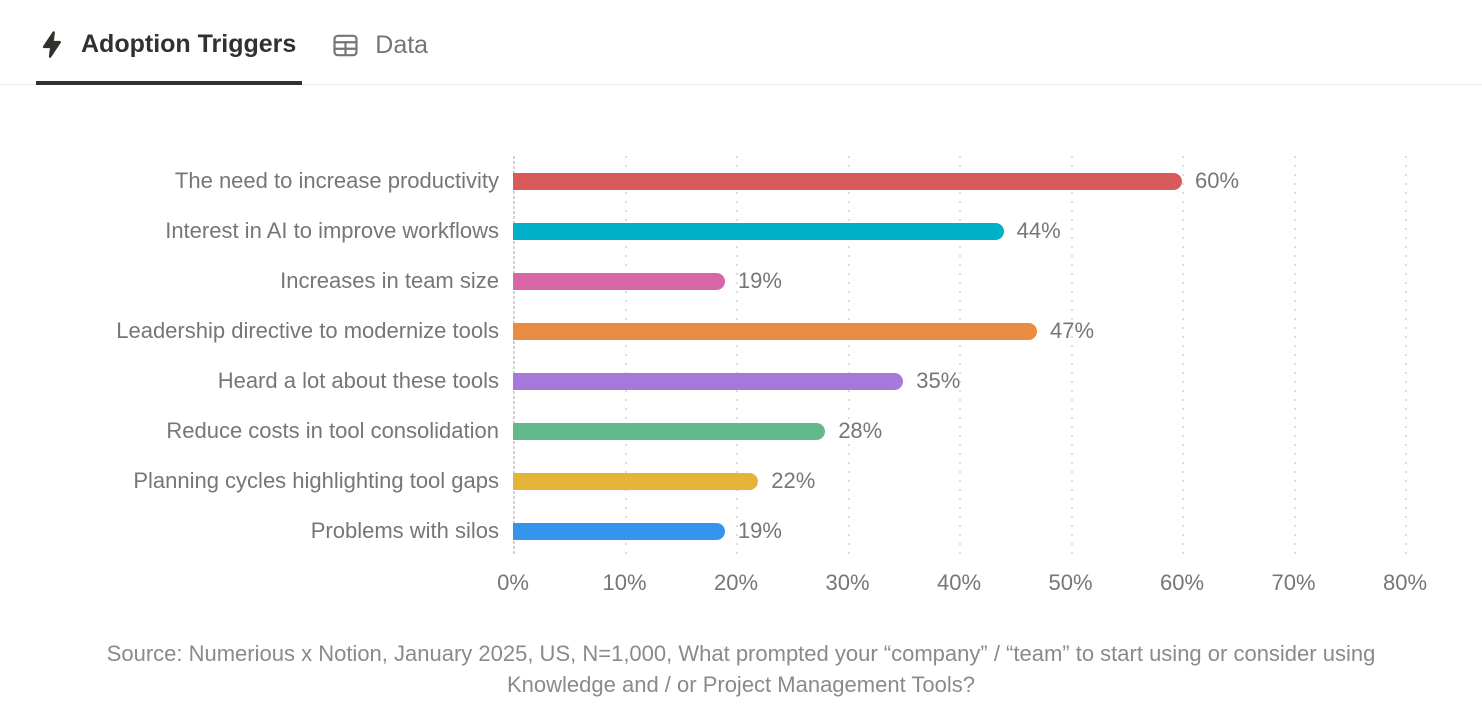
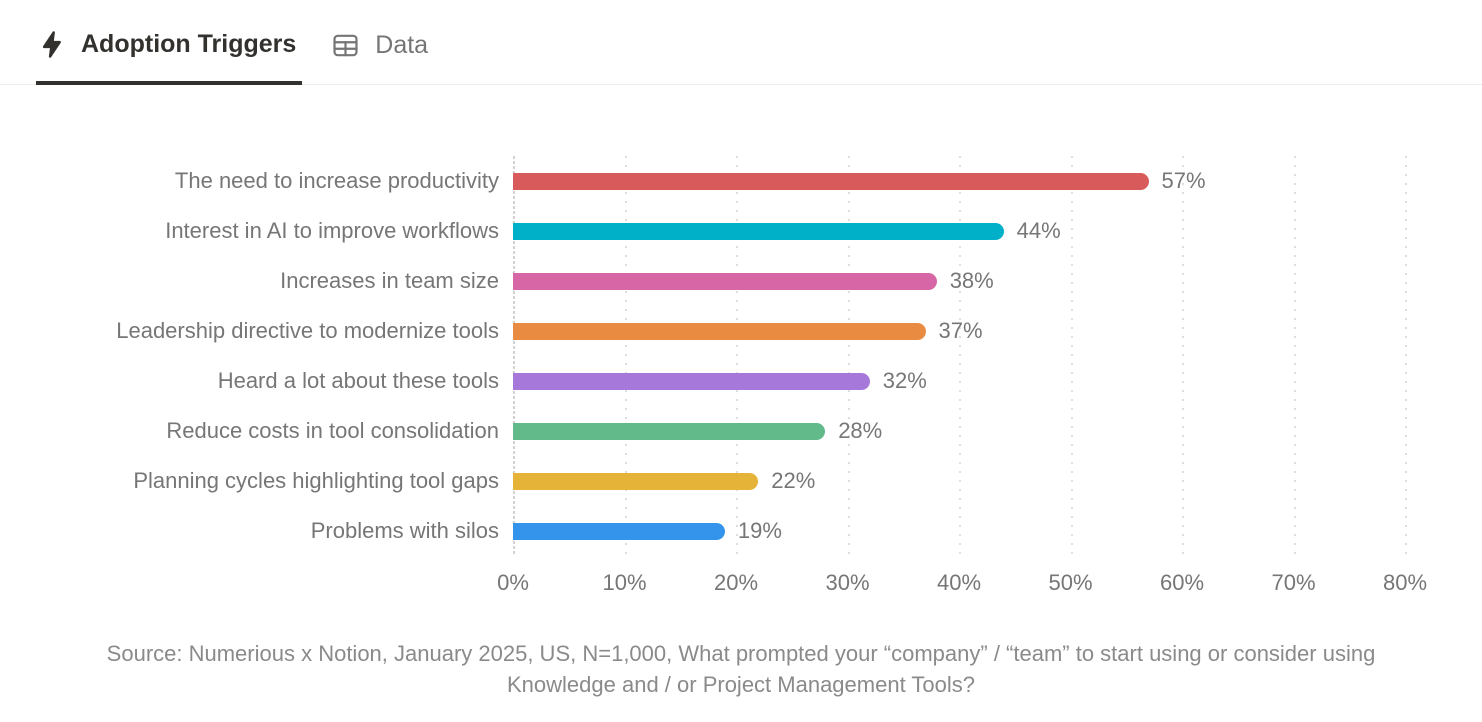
The need to increase productivity: 60% -> 57%
Increases in team size: 19% -> 38%
Leadership directive to modernize tools: 47% -> 37%
Heard a lot about these tools: 35% -> 32%
